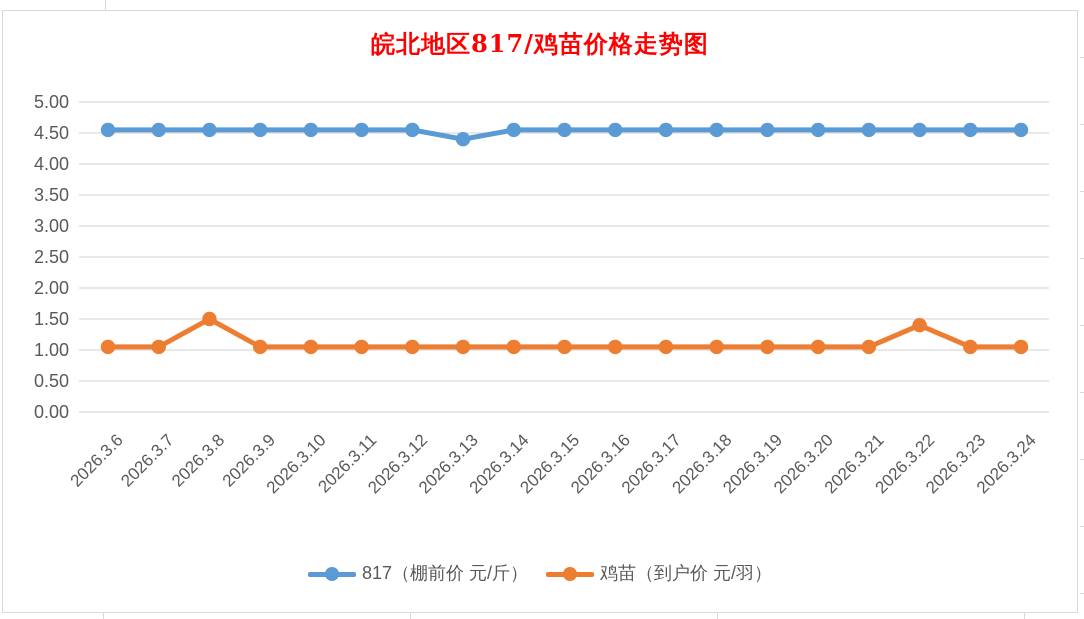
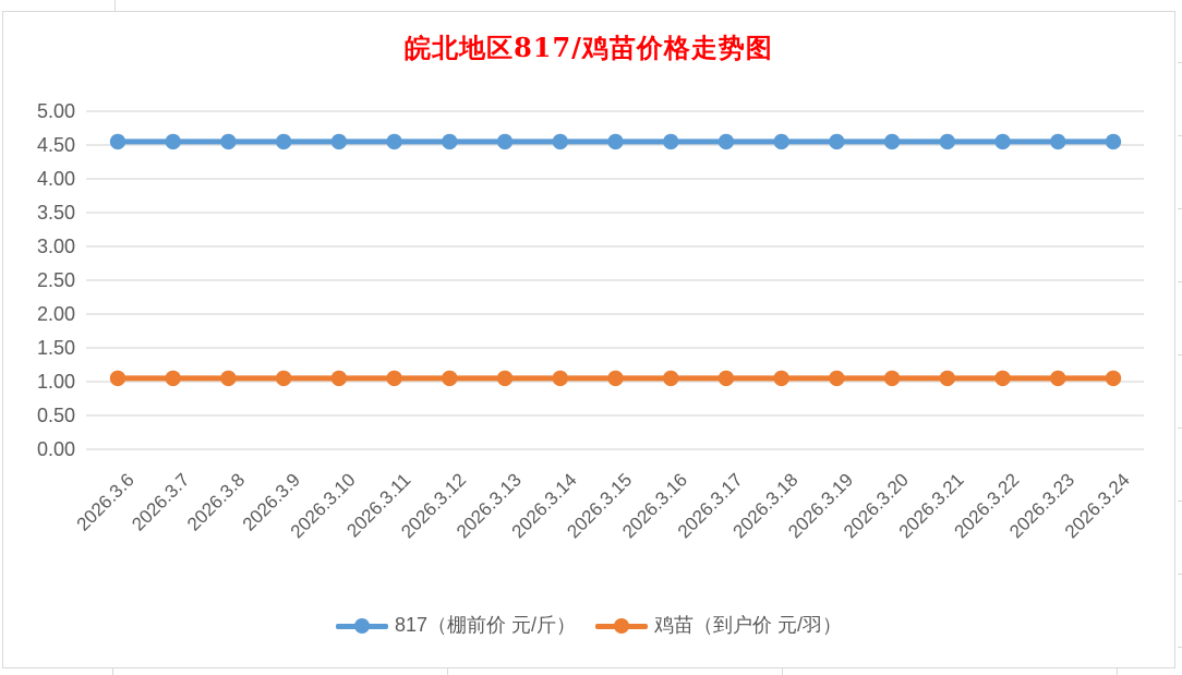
鸡苗（到户价 元/羽）/2026.3.8: 1.5 -> 1.1
817（棚前价 元/斤）/2026.3.13: 4.4 -> 4.5
鸡苗（到户价 元/羽）/2026.3.22: 1.4 -> 1.1
